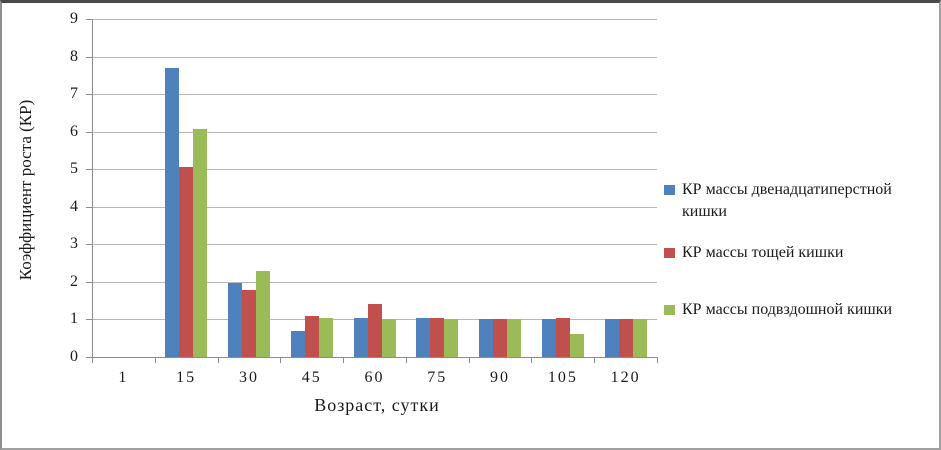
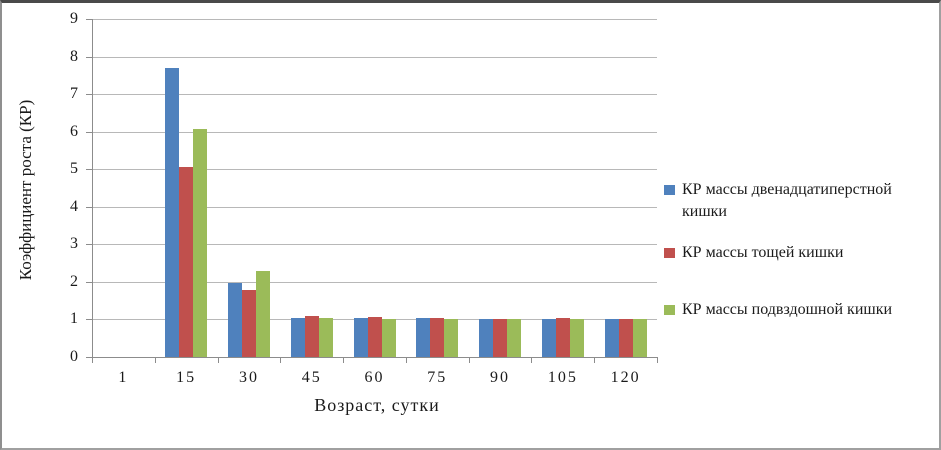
КР массы двенадцатиперстной кишки/45: 0.7 -> 1.1
КР массы тощей кишки/60: 1.4 -> 1.1
КР массы подвздошной кишки/105: 0.6 -> 1.0
